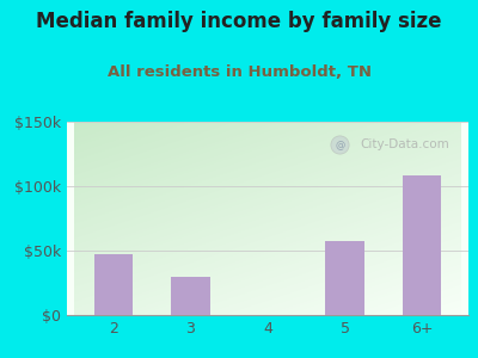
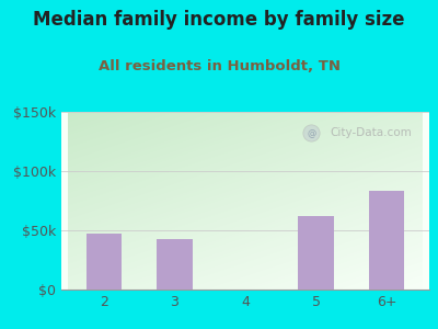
3: $30k -> $43k
5: $57k -> $62k
6+: $108k -> $83k
